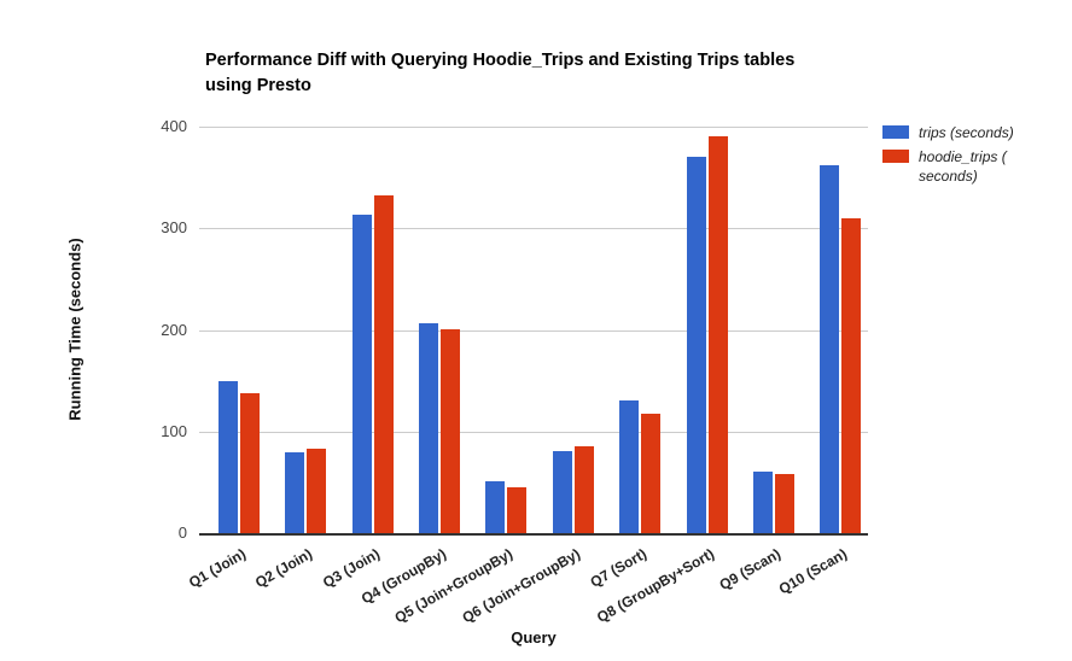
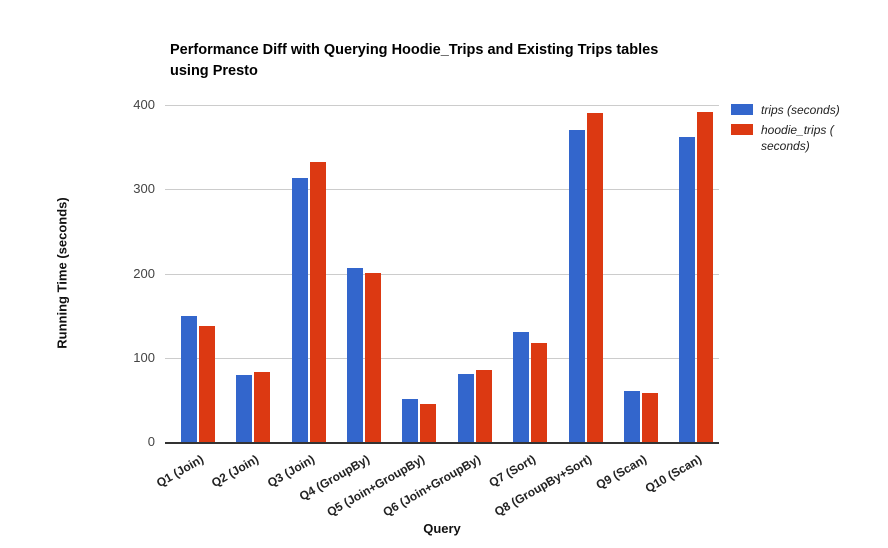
hoodie_trips ( seconds)/Q10 (Scan): 310 -> 390
